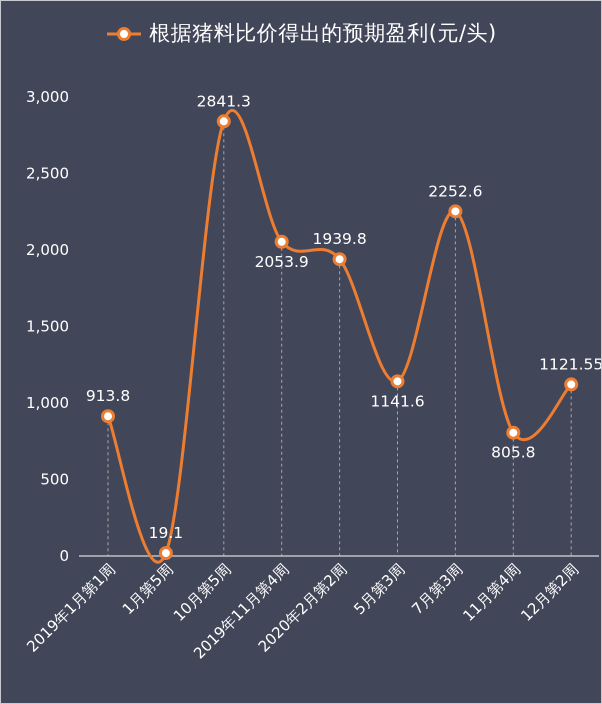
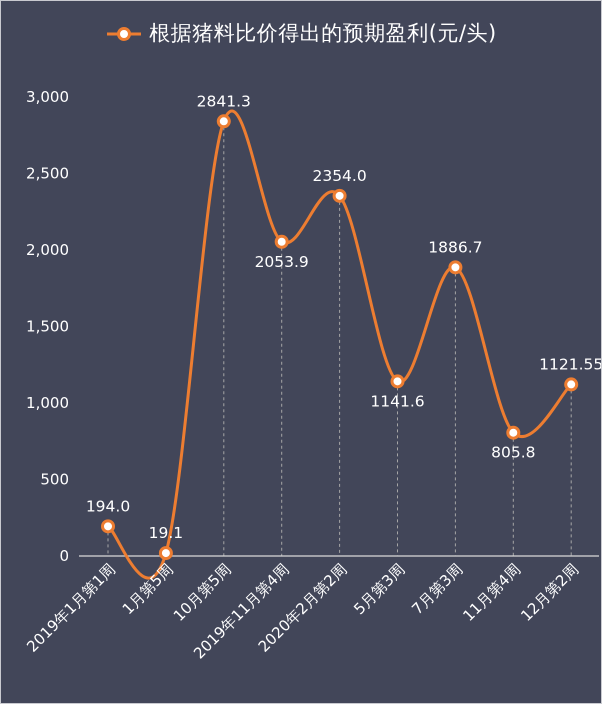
2019年1月第1周: 913.8 -> 194.0
2020年2月第2周: 1939.8 -> 2354.0
7月第3周: 2252.6 -> 1886.7
